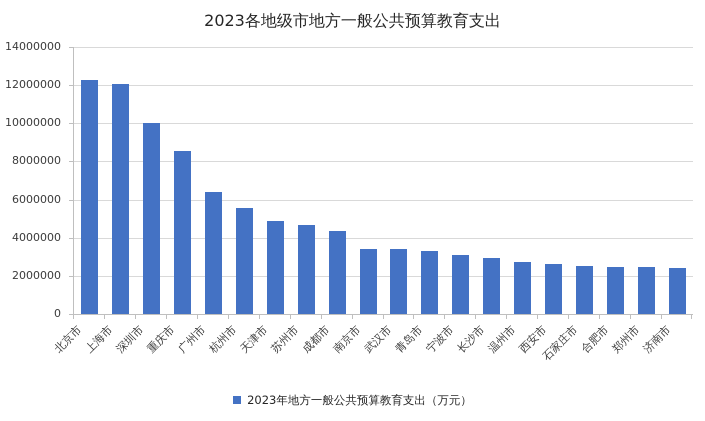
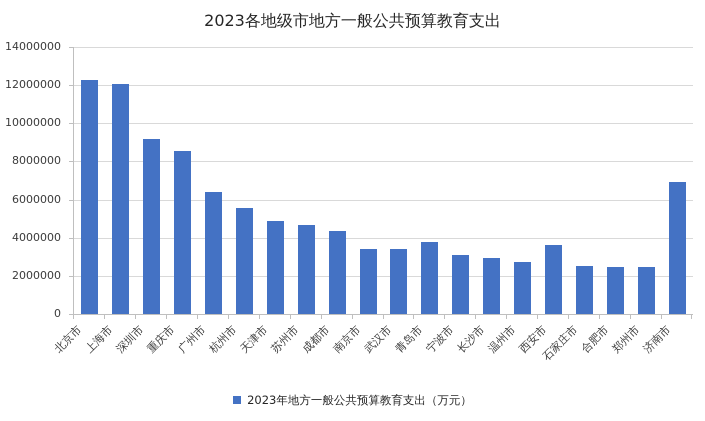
深圳市: 10000000 -> 9200000
青岛市: 3300000 -> 3800000
西安市: 2600000 -> 3600000
济南市: 2400000 -> 6900000
